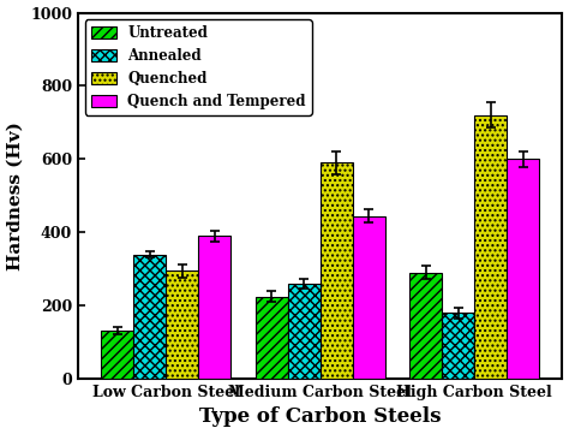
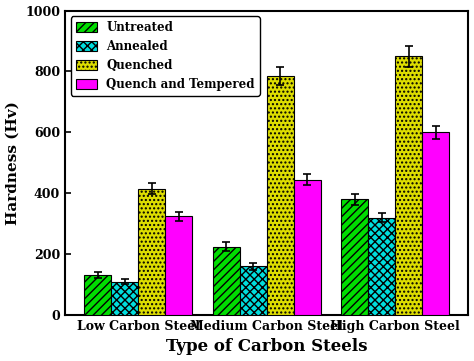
Annealed/Low Carbon Steel: 340 -> 110
Quenched/Low Carbon Steel: 295 -> 415
Quench and Tempered/Low Carbon Steel: 390 -> 325
Annealed/Medium Carbon Steel: 260 -> 160
Quenched/Medium Carbon Steel: 590 -> 785
Untreated/High Carbon Steel: 290 -> 380
Annealed/High Carbon Steel: 180 -> 320
Quenched/High Carbon Steel: 720 -> 850
